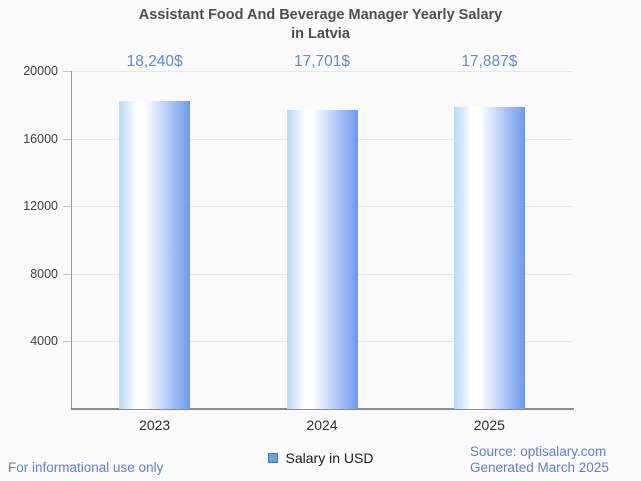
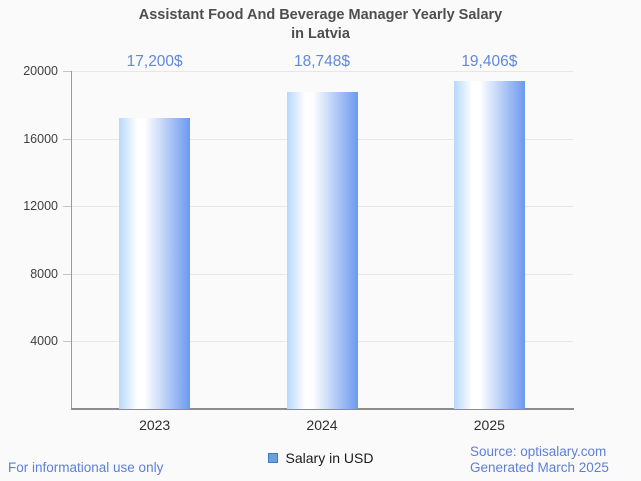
2023: 18,240 -> 17,200
2024: 17,701 -> 18,748
2025: 17,887 -> 19,406
